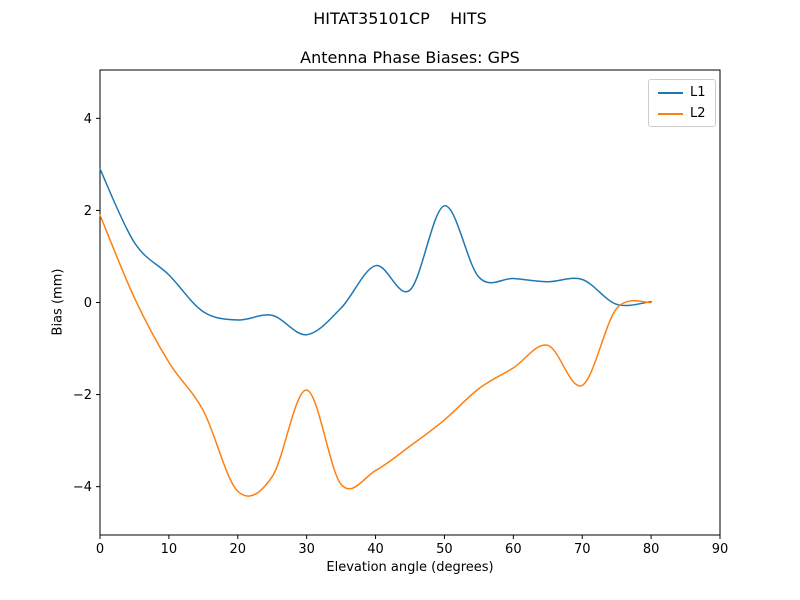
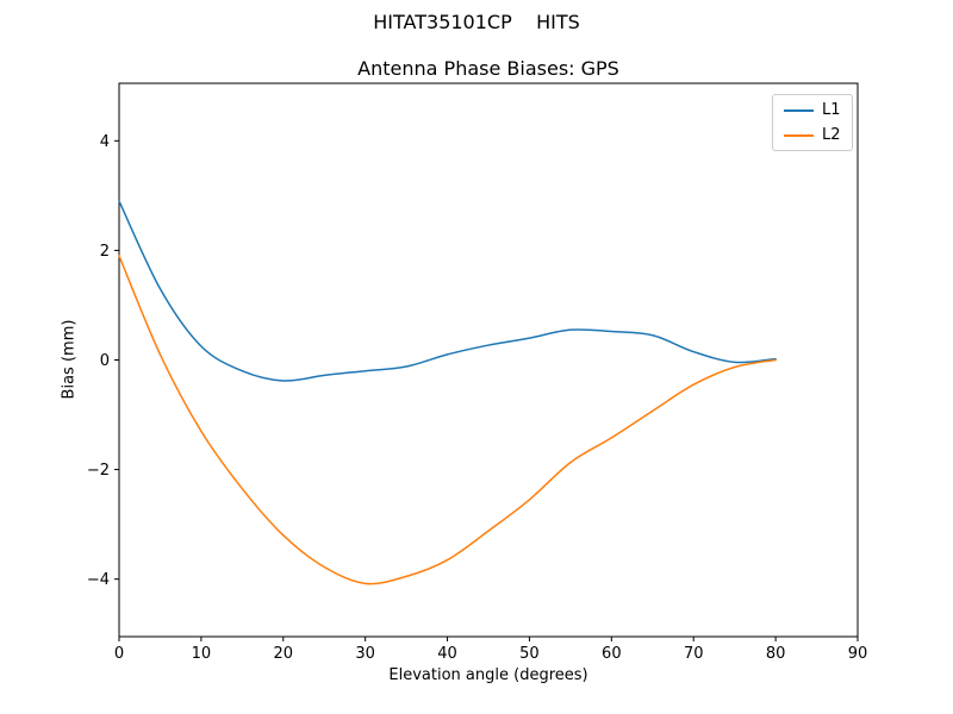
L1/10: 0.6 -> 0.2
L2/20: -4.1 -> -3.2
L1/30: -0.7 -> -0.2
L2/30: -1.9 -> -4.1
L1/40: 0.8 -> 0.1
L1/50: 2.1 -> 0.4
L1/70: 0.5 -> 0.1
L2/70: -1.8 -> -0.5
